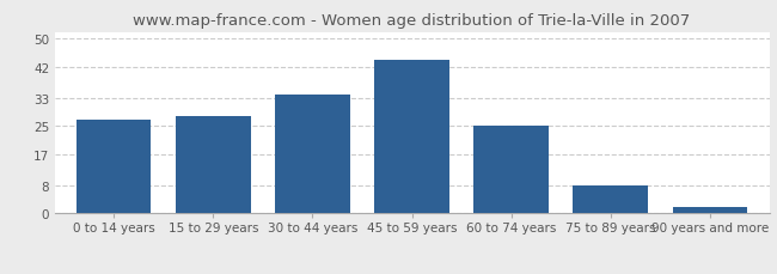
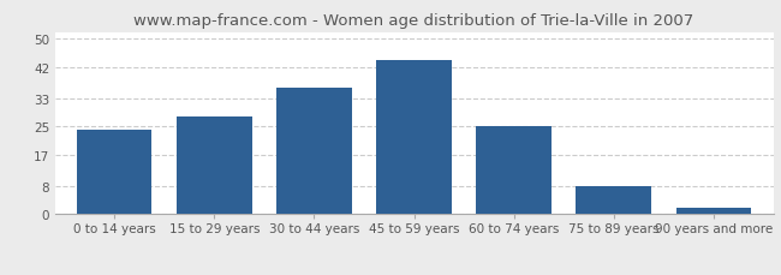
0 to 14 years: 27 -> 24
30 to 44 years: 34 -> 36
